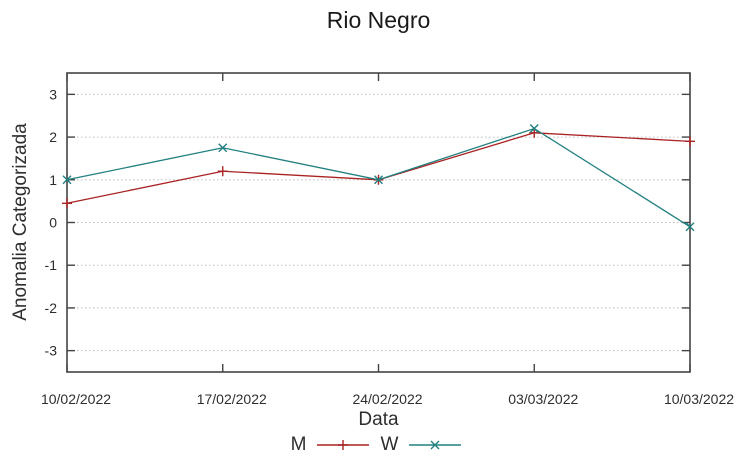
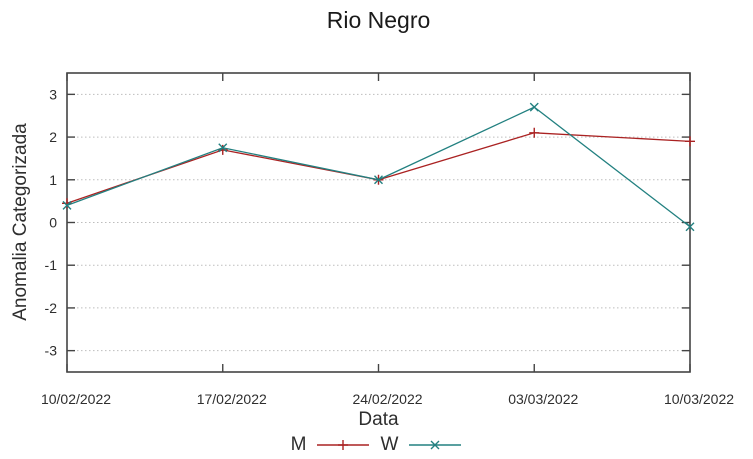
W/10/02/2022: 1.0 -> 0.4
M/17/02/2022: 1.2 -> 1.7
W/03/03/2022: 2.2 -> 2.7
